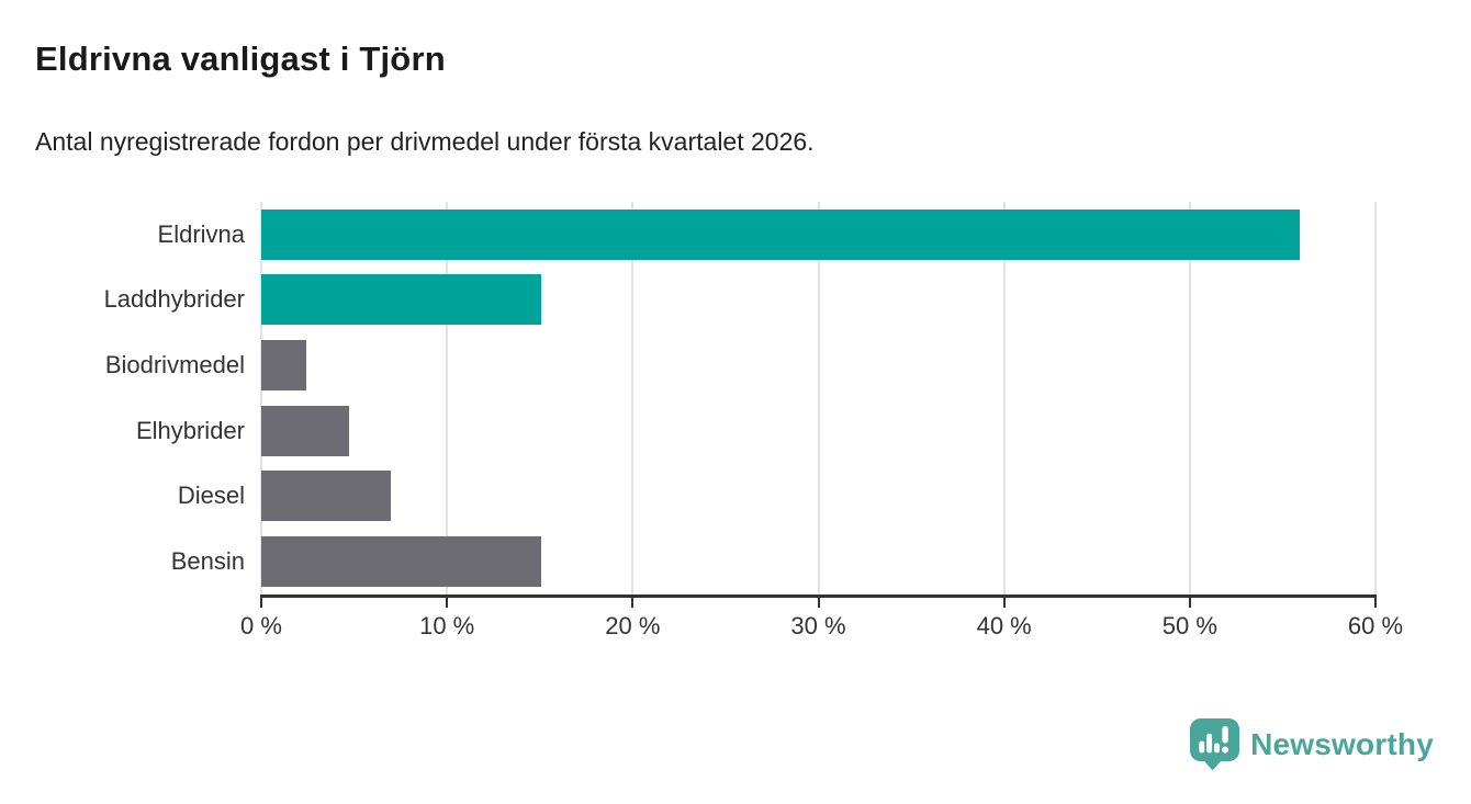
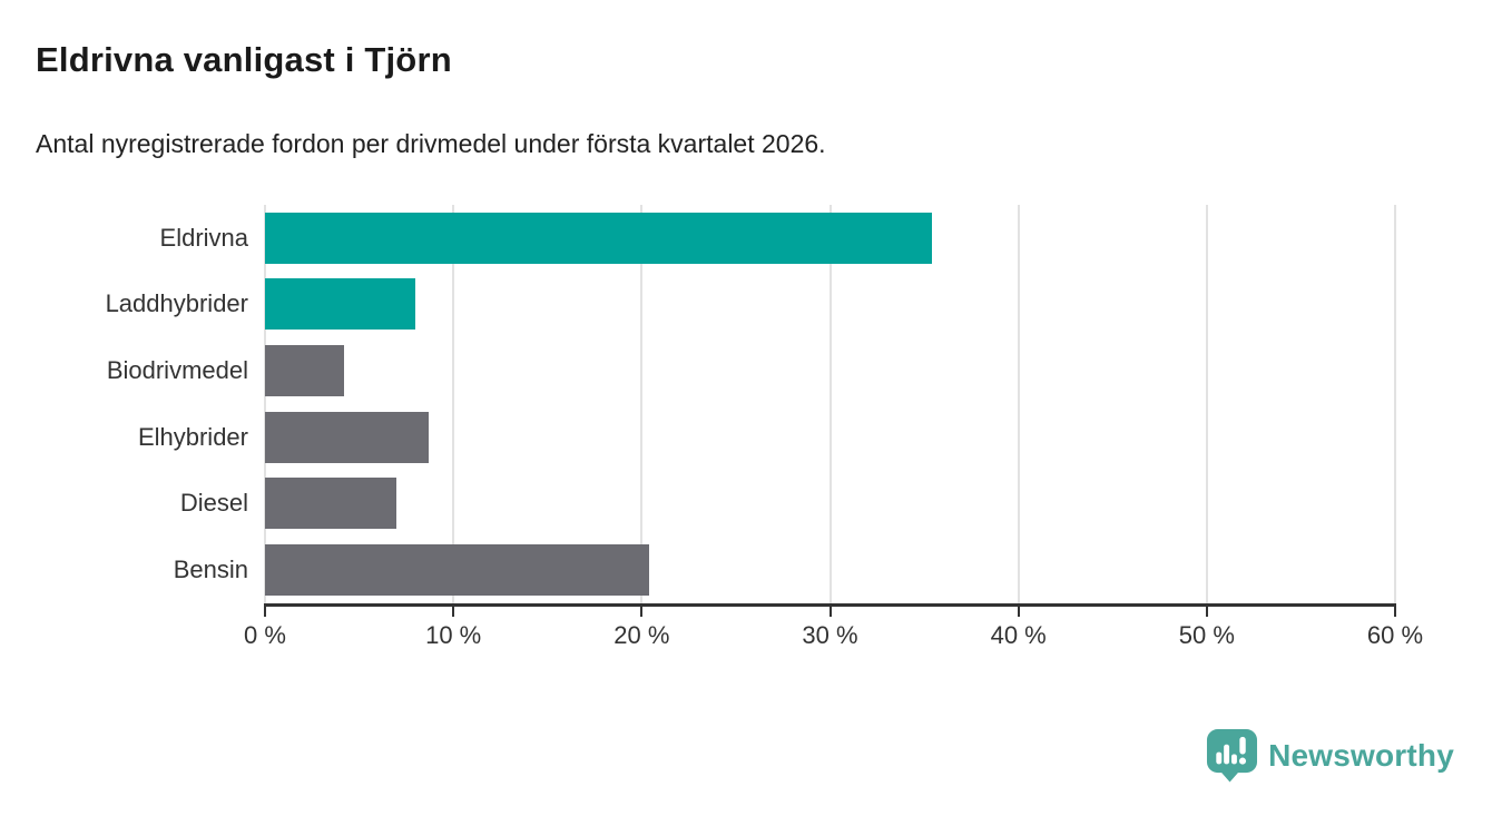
Eldrivna: 55.9% -> 35.4%
Laddhybrider: 15.1% -> 8.0%
Biodrivmedel: 2.4% -> 4.2%
Elhybrider: 4.7% -> 8.7%
Bensin: 15.1% -> 20.4%
